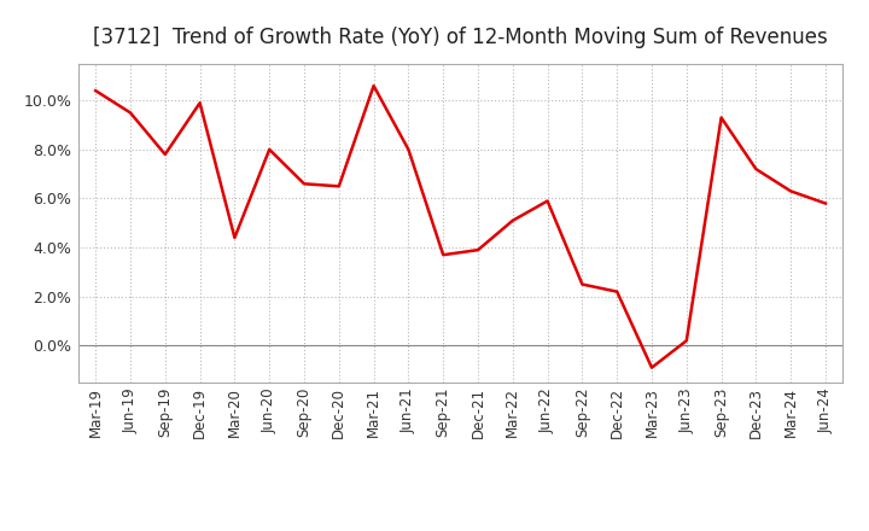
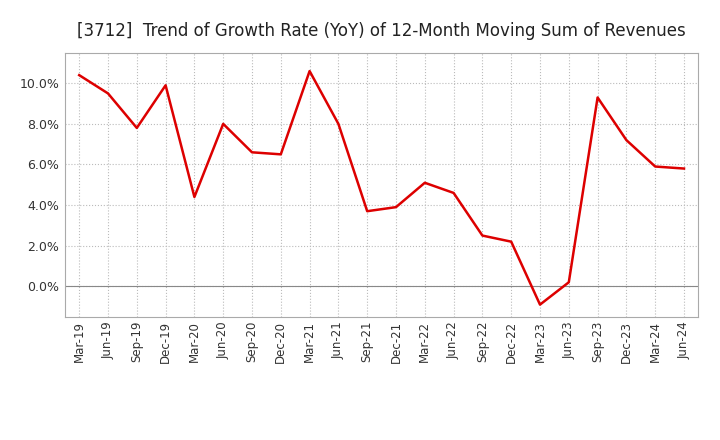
Jun-22: 5.9% -> 4.6%
Mar-24: 6.3% -> 5.9%
